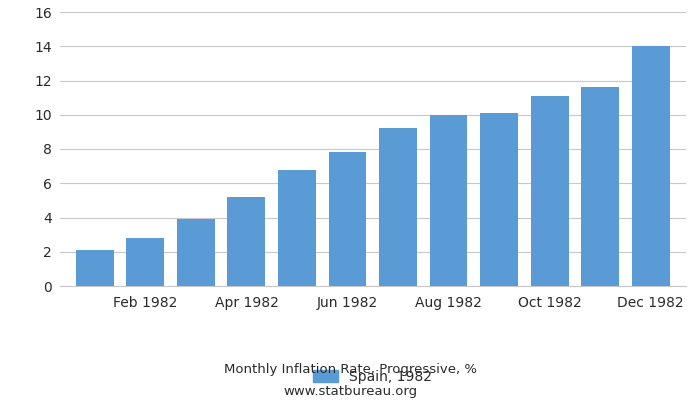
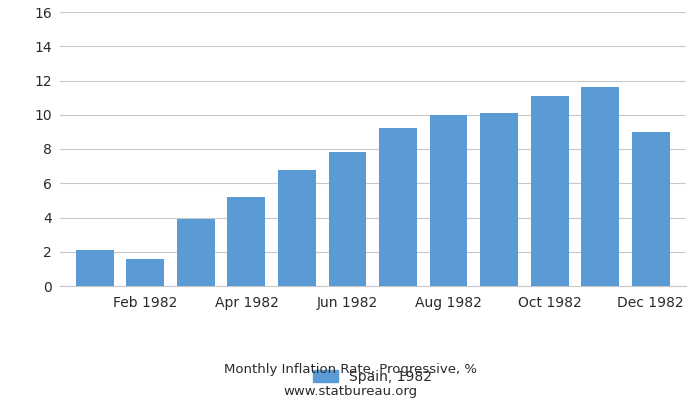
Feb 1982: 2.8 -> 1.6
Dec 1982: 14.0 -> 9.0
